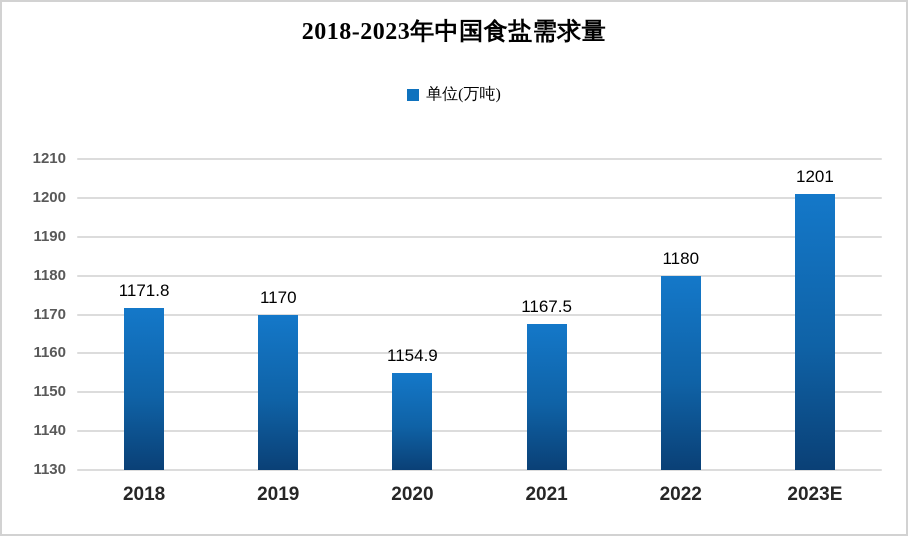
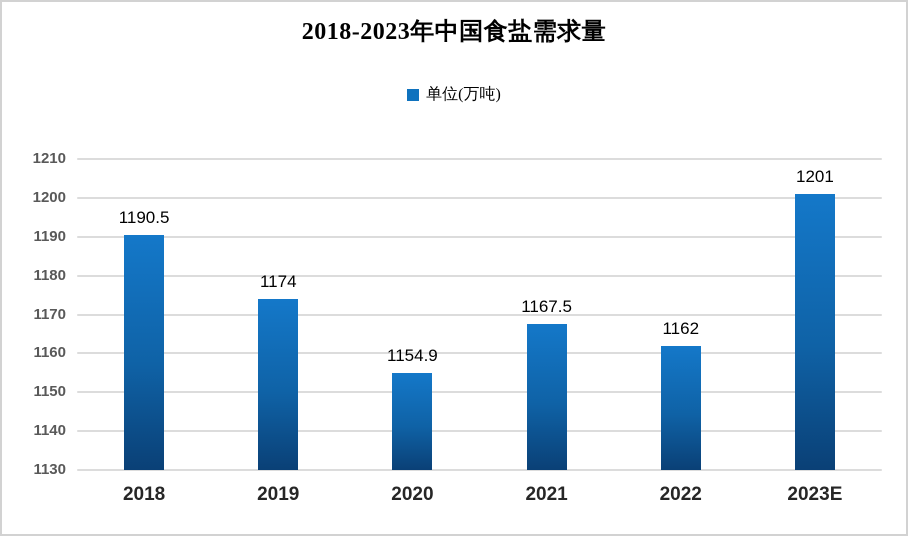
2018: 1171.8 -> 1190.5
2019: 1170 -> 1174
2022: 1180 -> 1162
